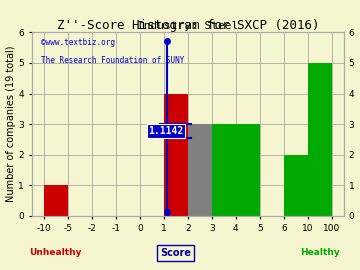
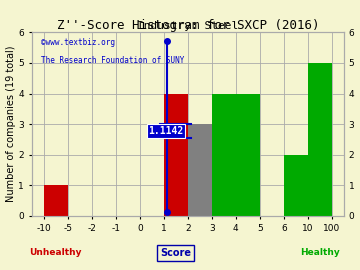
4: 3 -> 4
